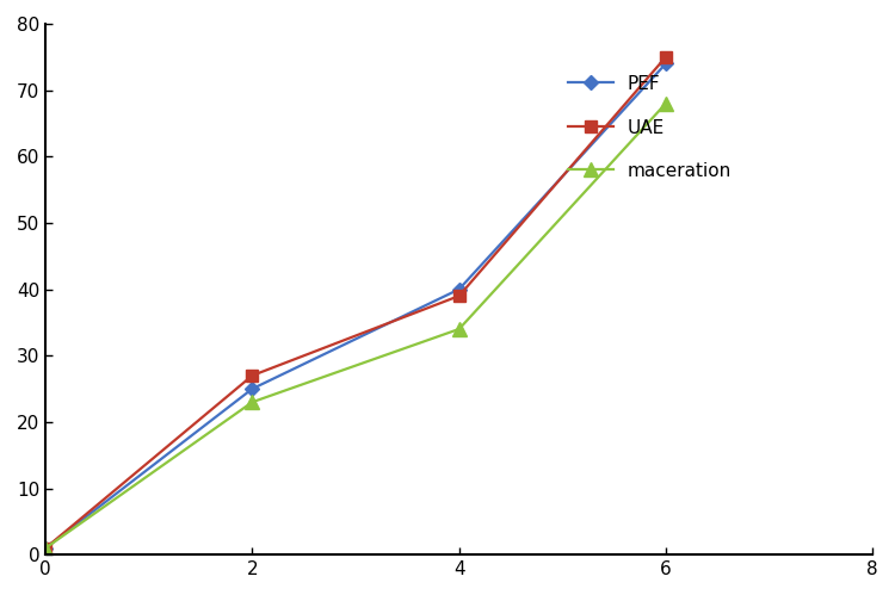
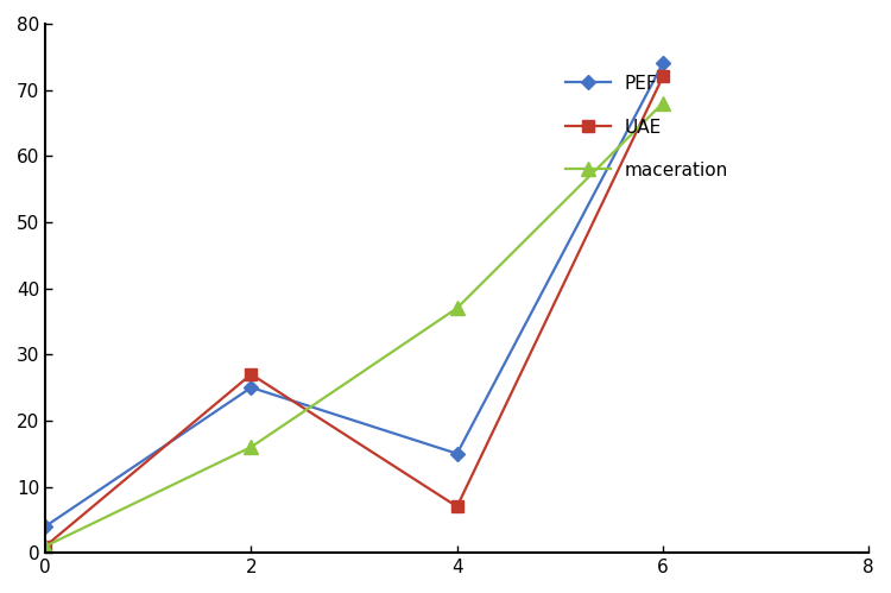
PEF/0: 1 -> 4
maceration/2: 23 -> 16
PEF/4: 40 -> 15
UAE/4: 39 -> 7
maceration/4: 34 -> 37
UAE/6: 75 -> 72
